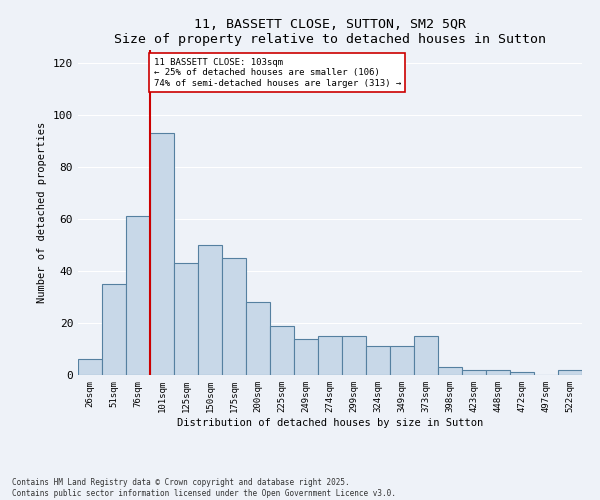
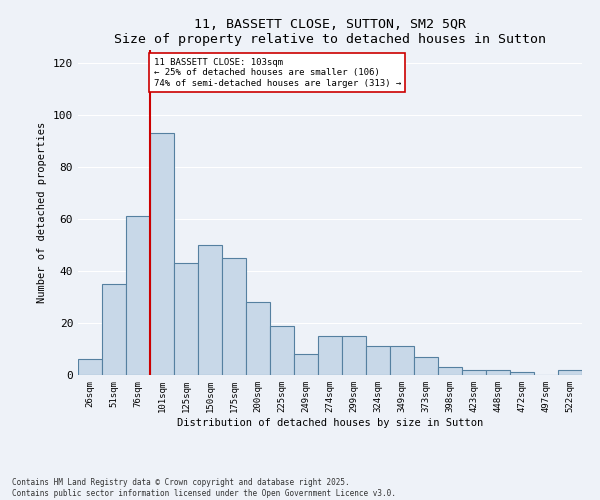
249sqm: 14 -> 8
373sqm: 15 -> 7
